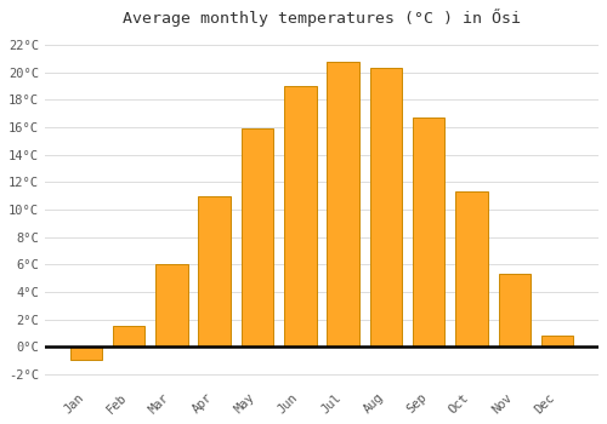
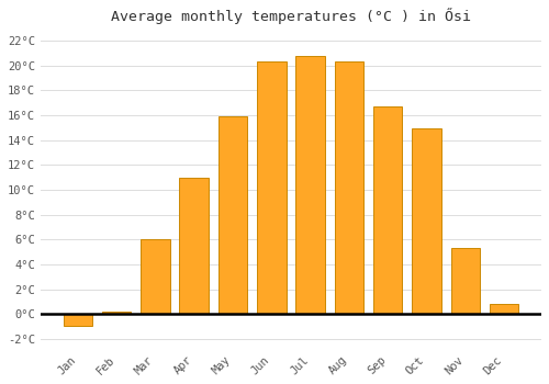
Feb: 1.5°C -> 0.2°C
Jun: 19.0°C -> 20.3°C
Oct: 11.3°C -> 14.9°C
